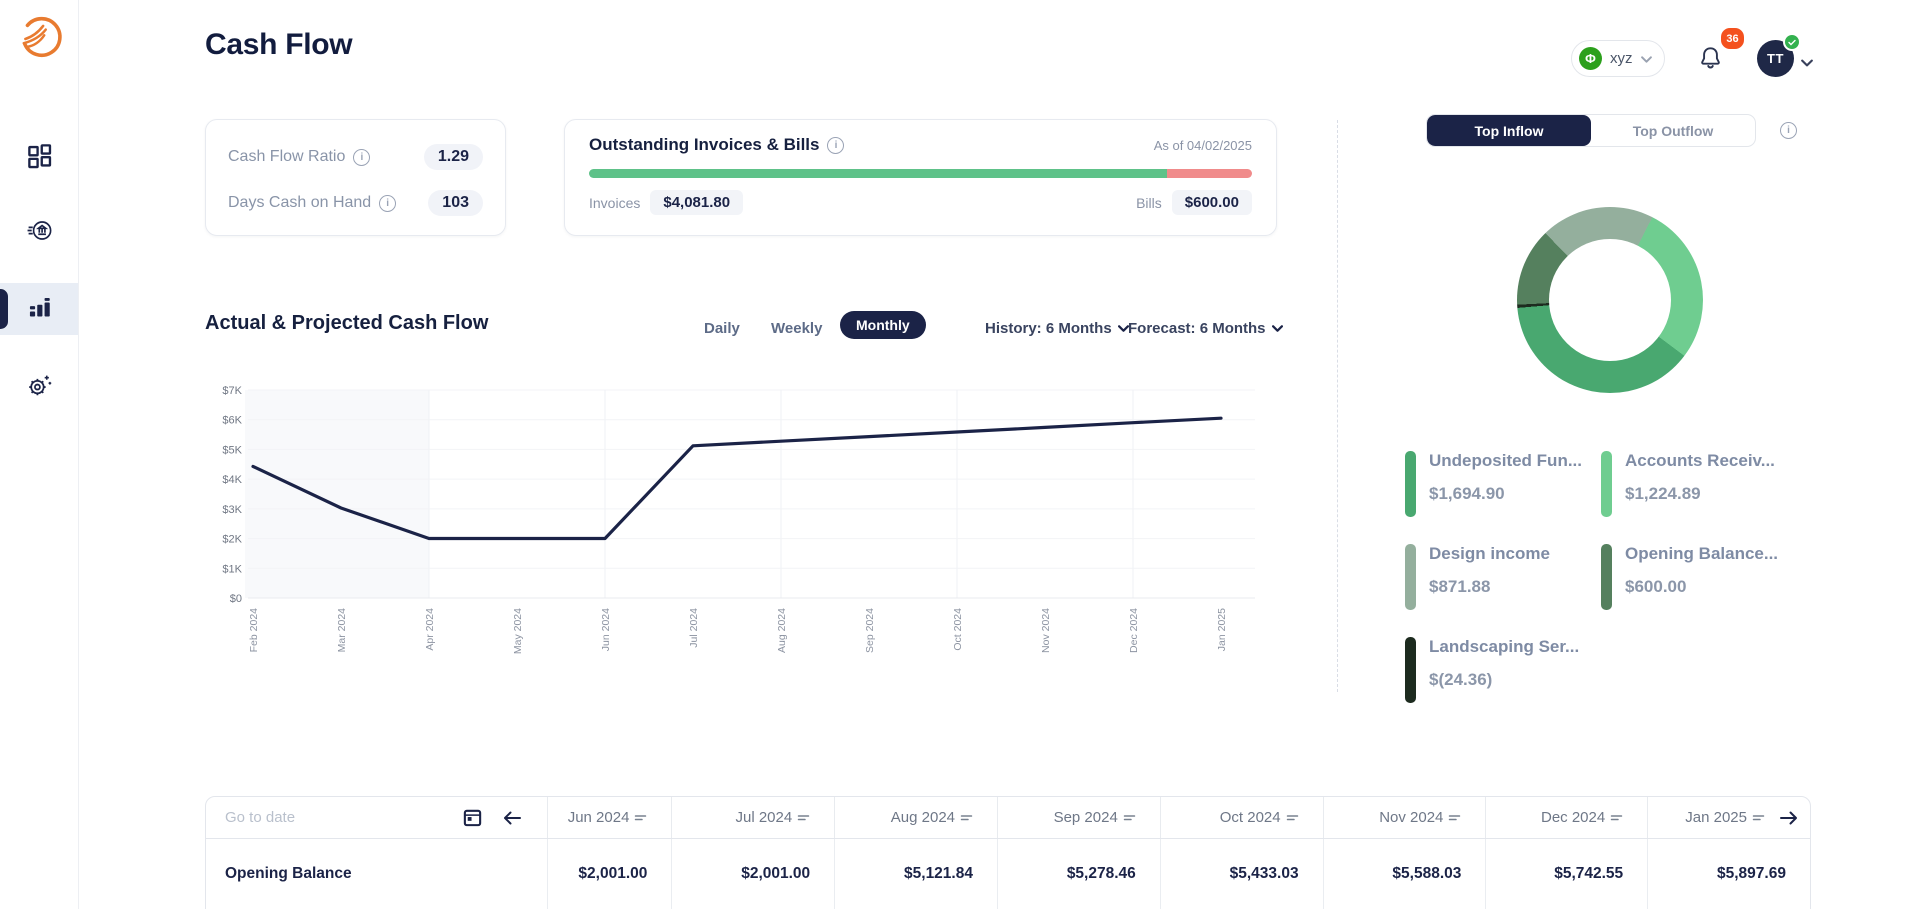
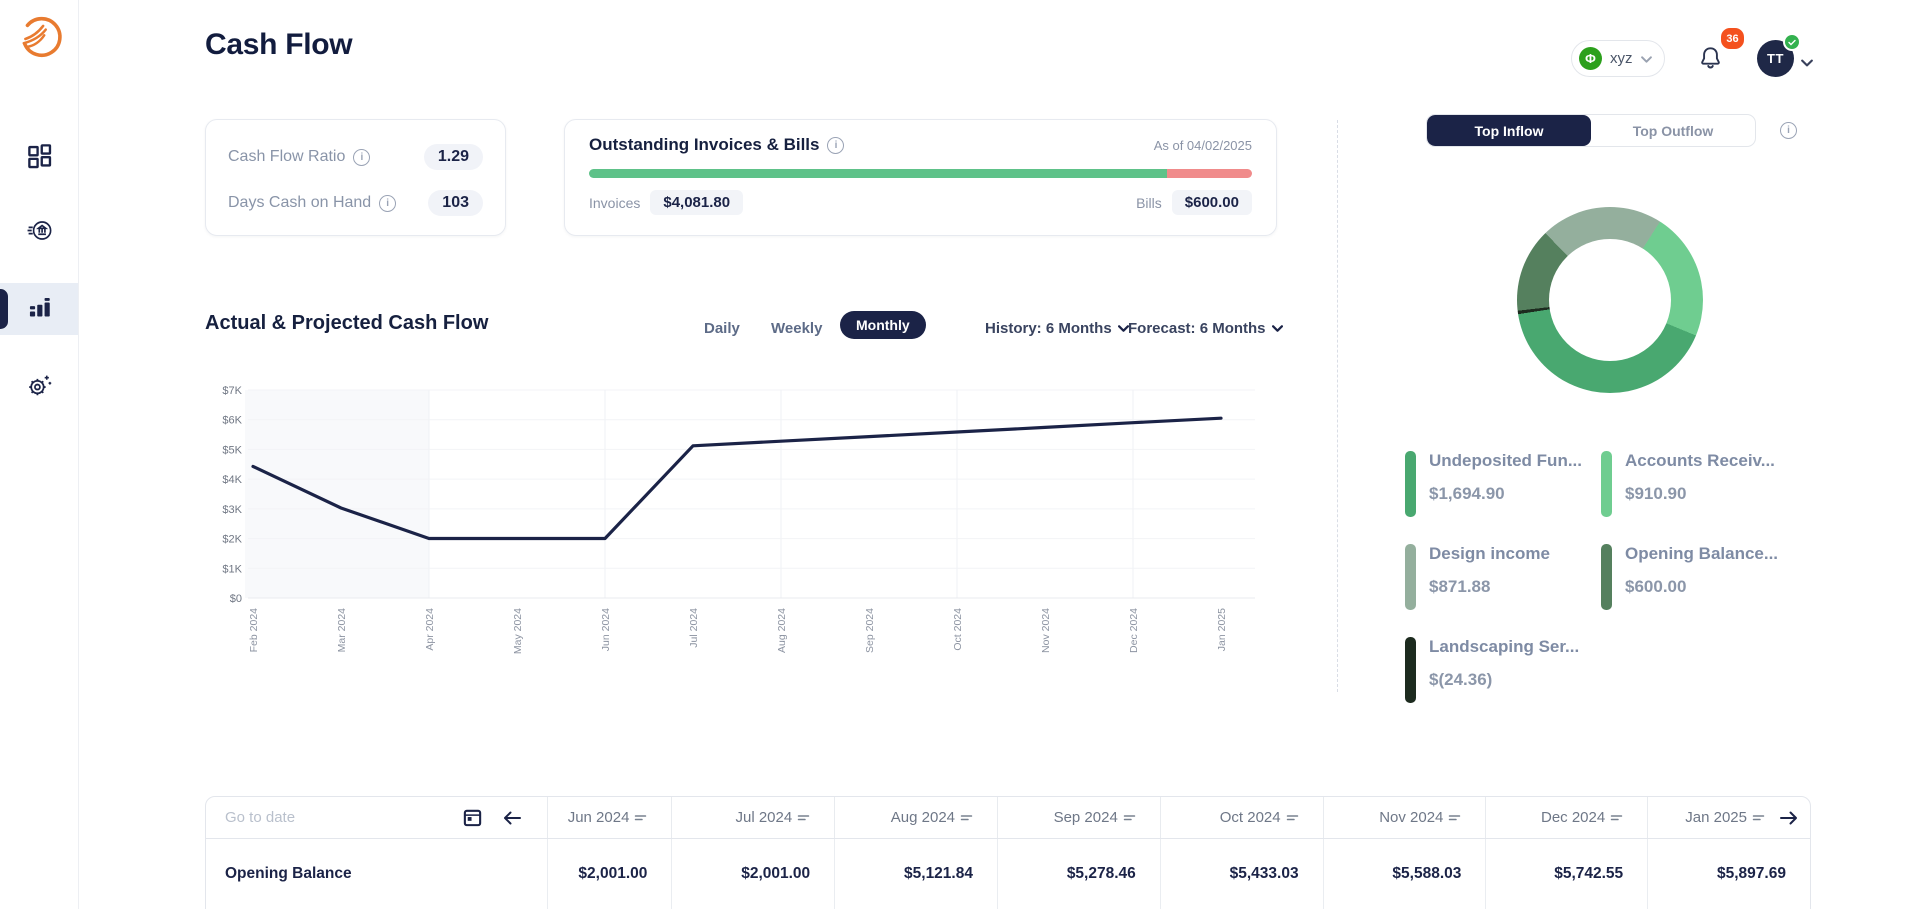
Top Inflow/Accounts Receiv...: $1,224.89 -> $910.90
